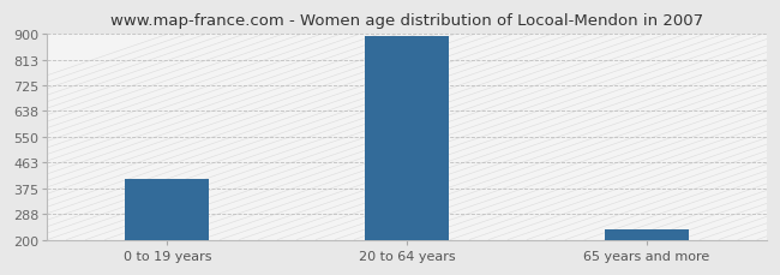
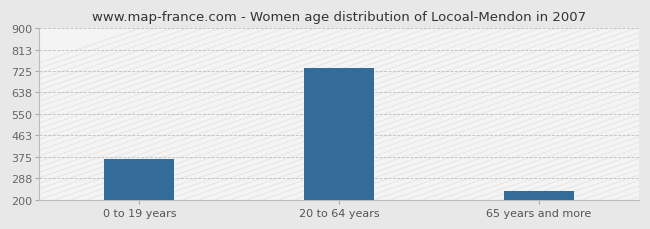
0 to 19 years: 405 -> 365
20 to 64 years: 893 -> 740
